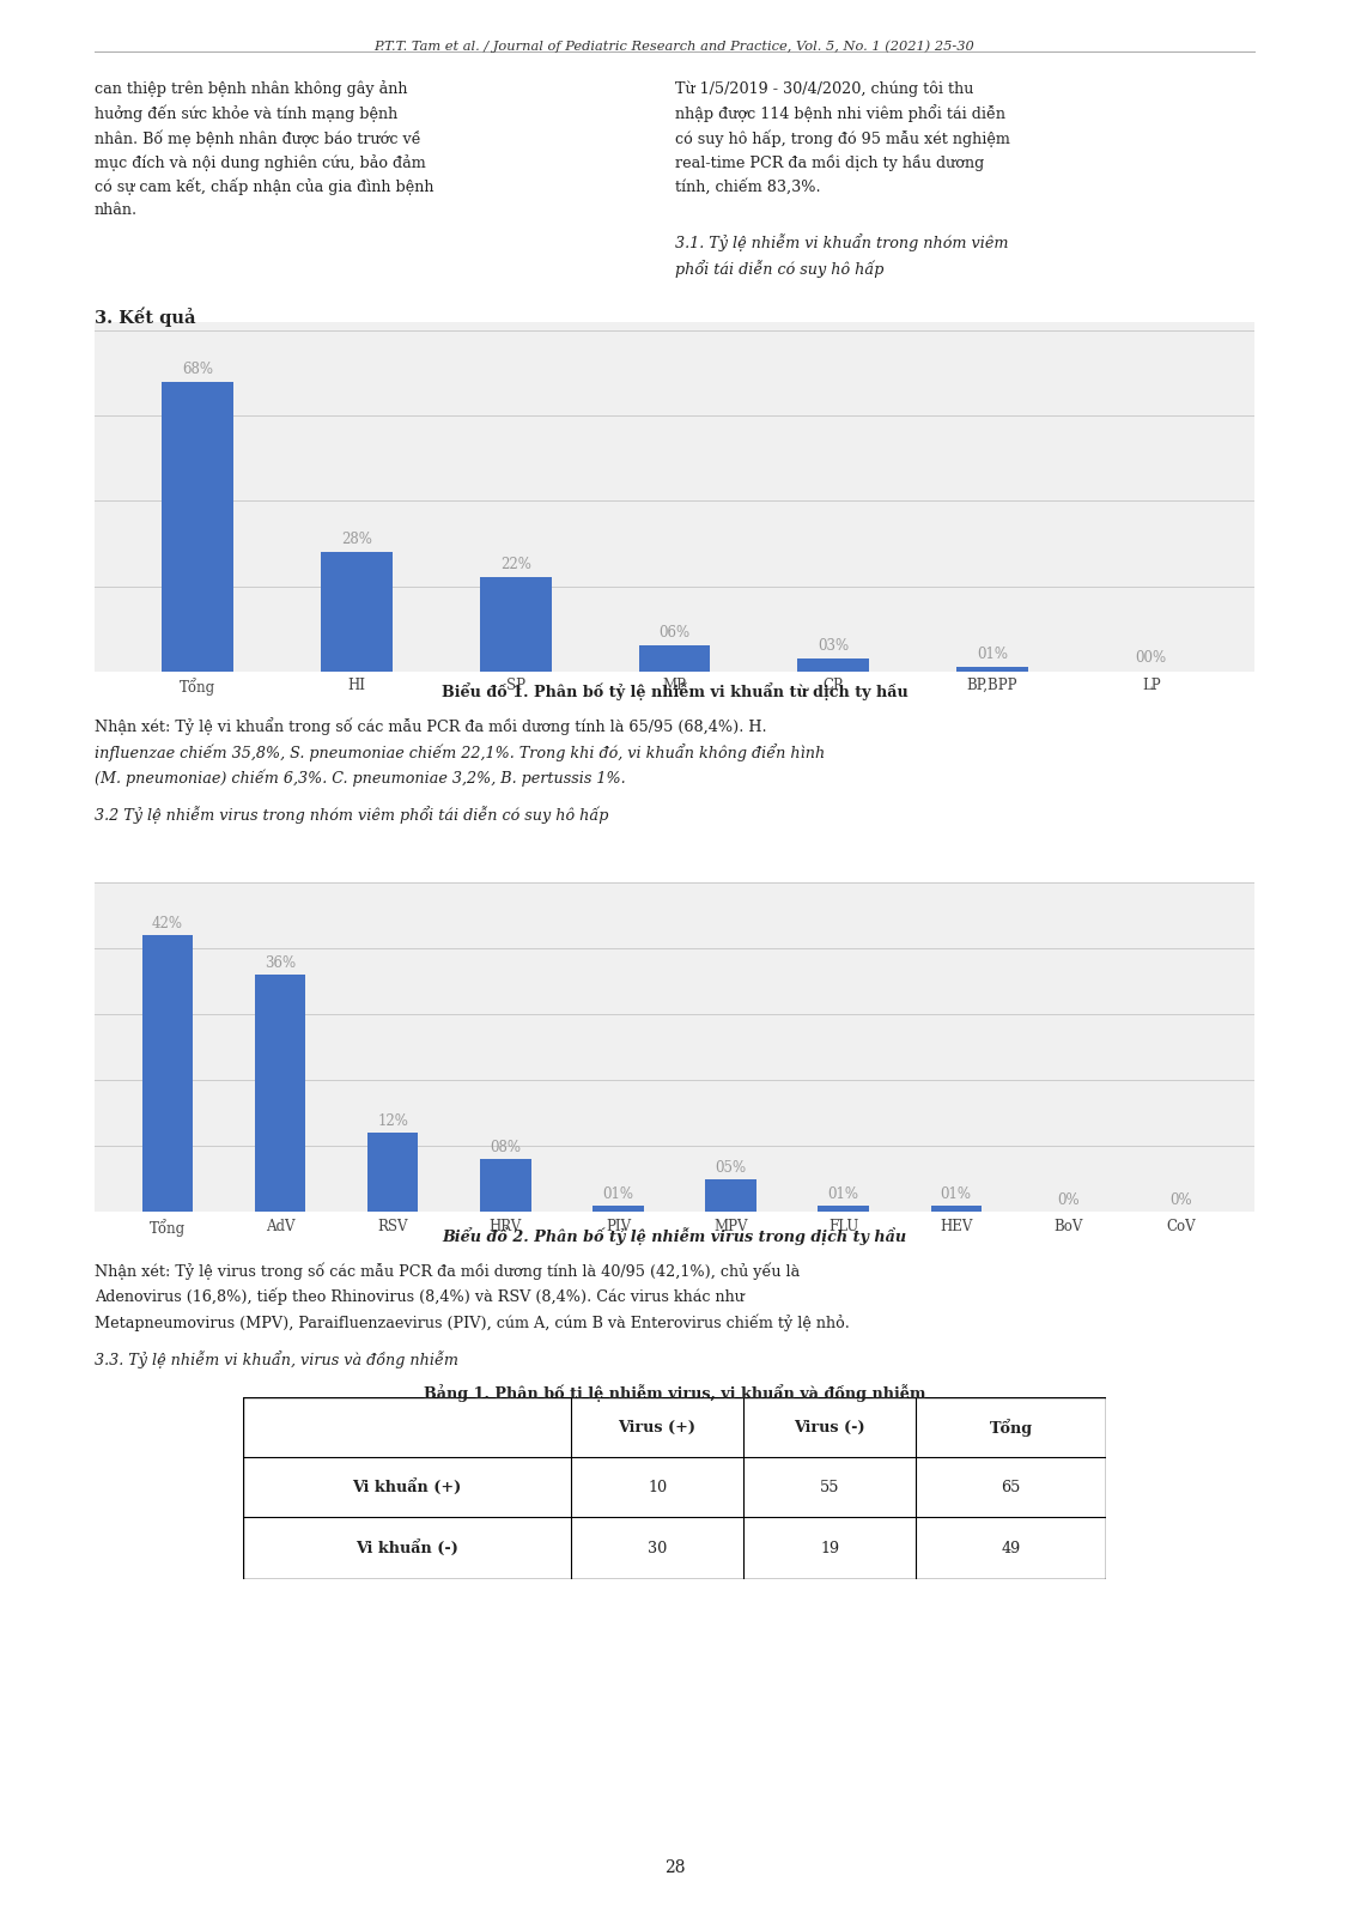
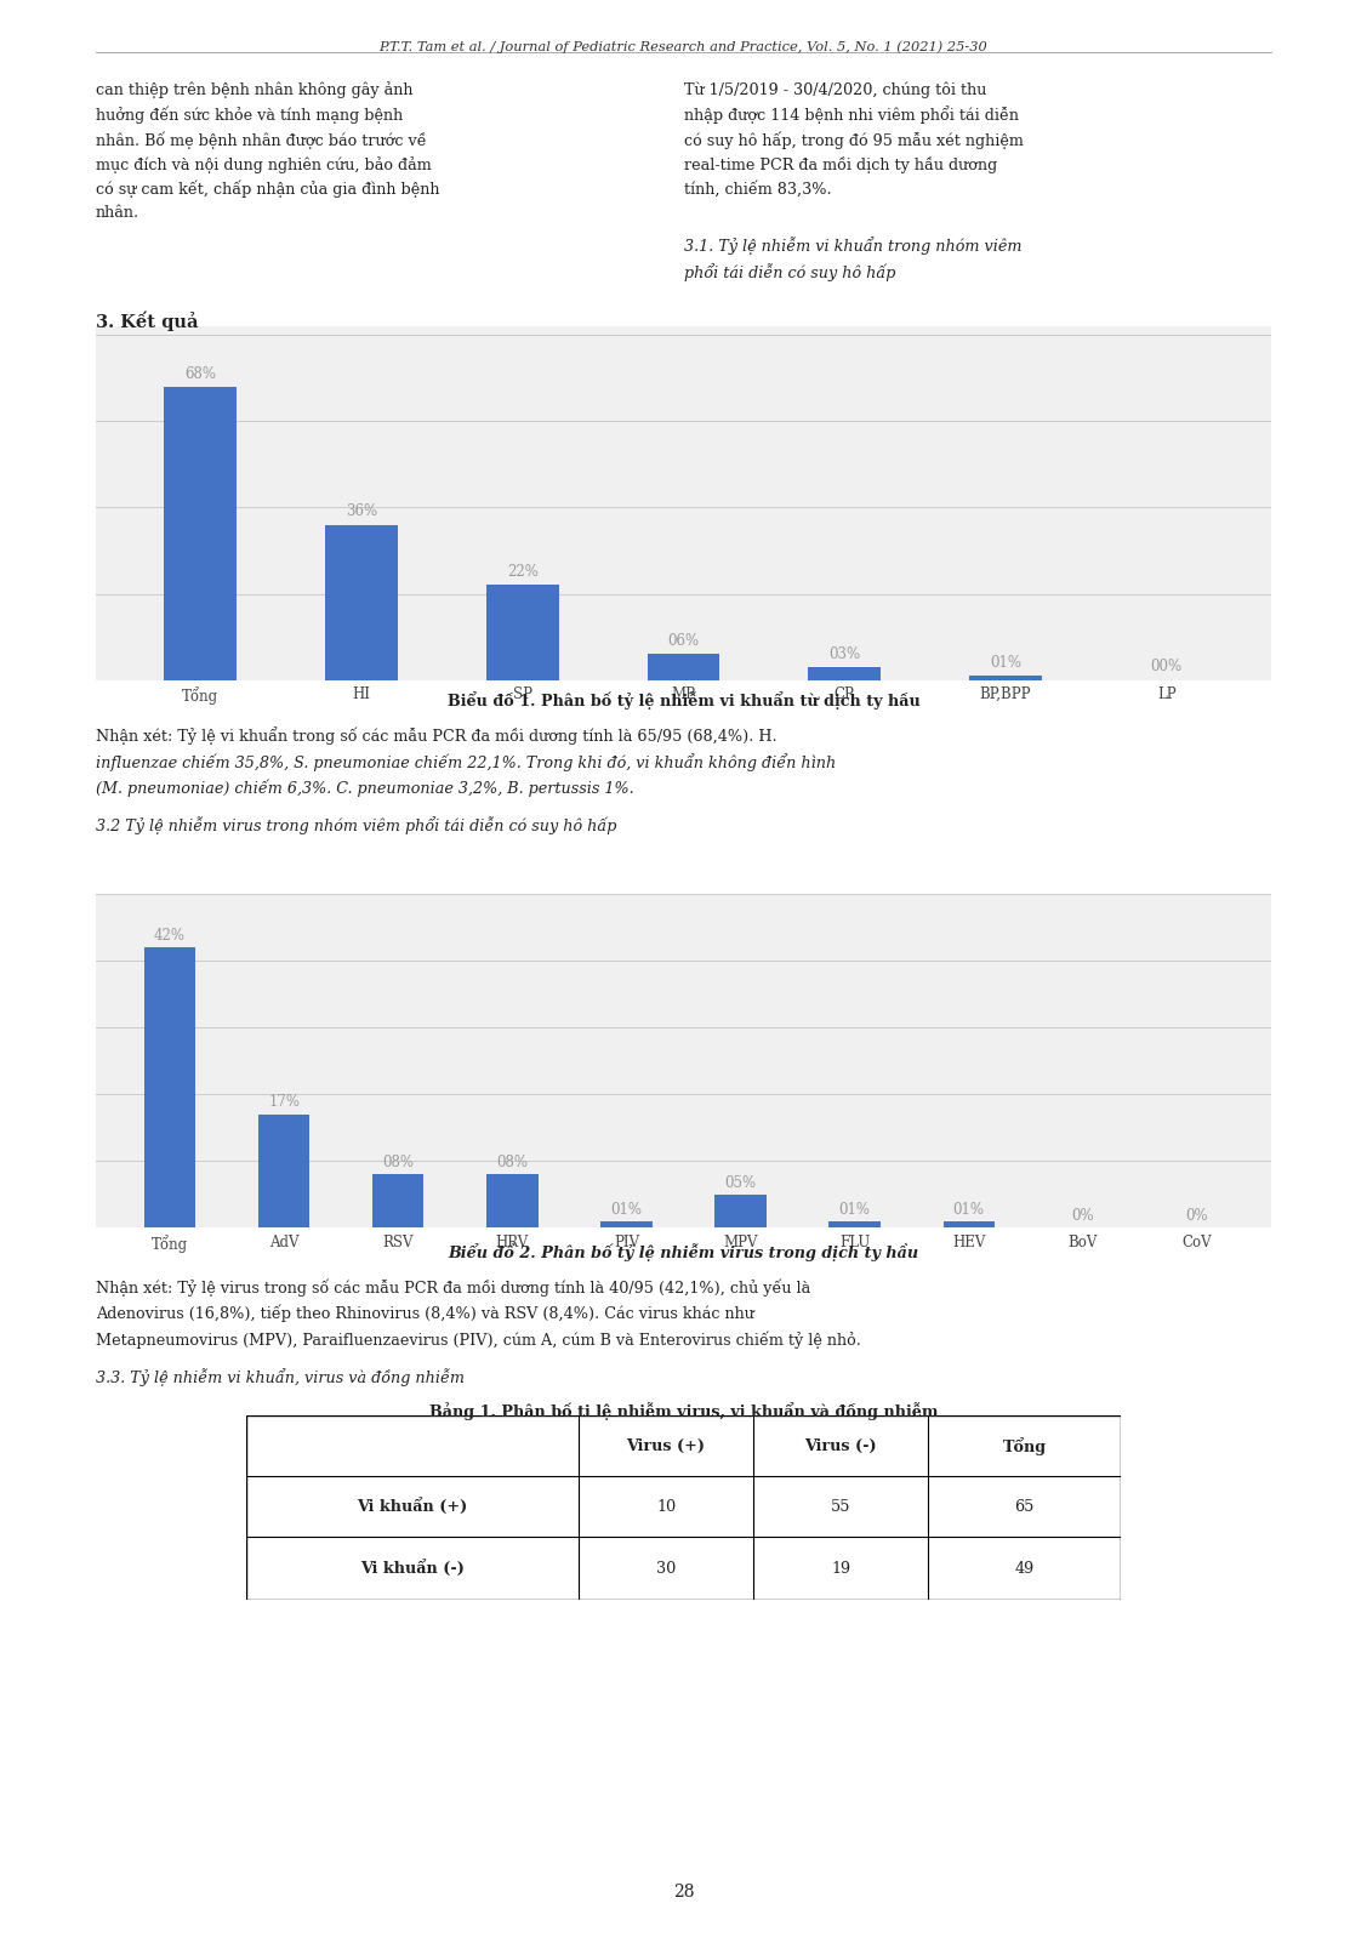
HI: 28% -> 36%
AdV: 36% -> 17%
RSV: 12% -> 08%
